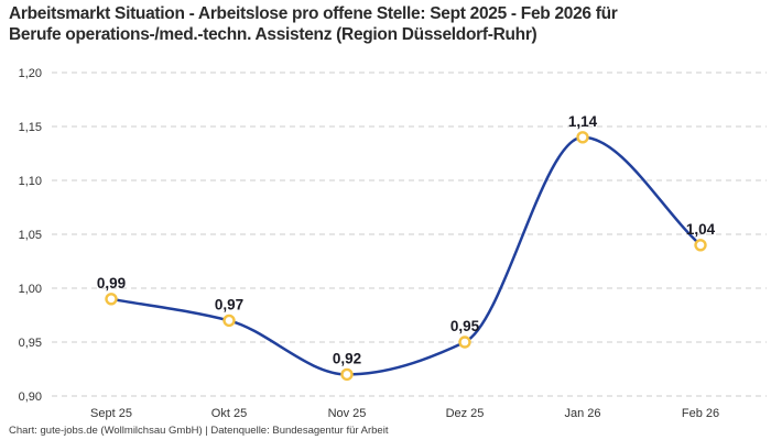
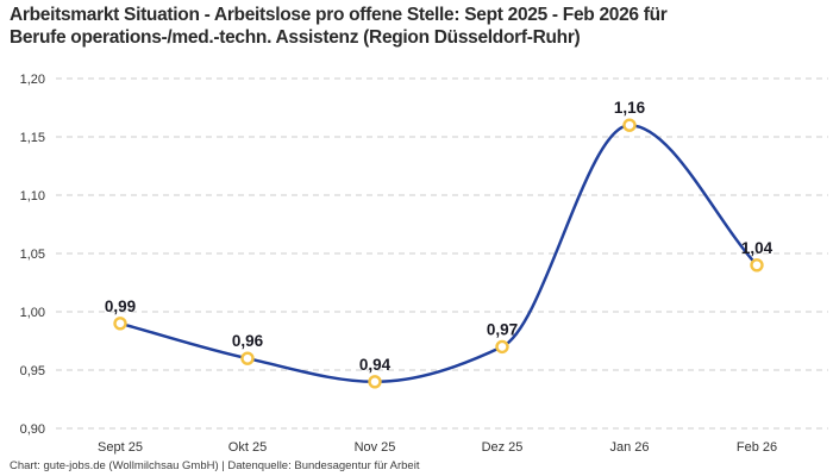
Okt 25: 0,97 -> 0,96
Nov 25: 0,92 -> 0,94
Dez 25: 0,95 -> 0,97
Jan 26: 1,14 -> 1,16
